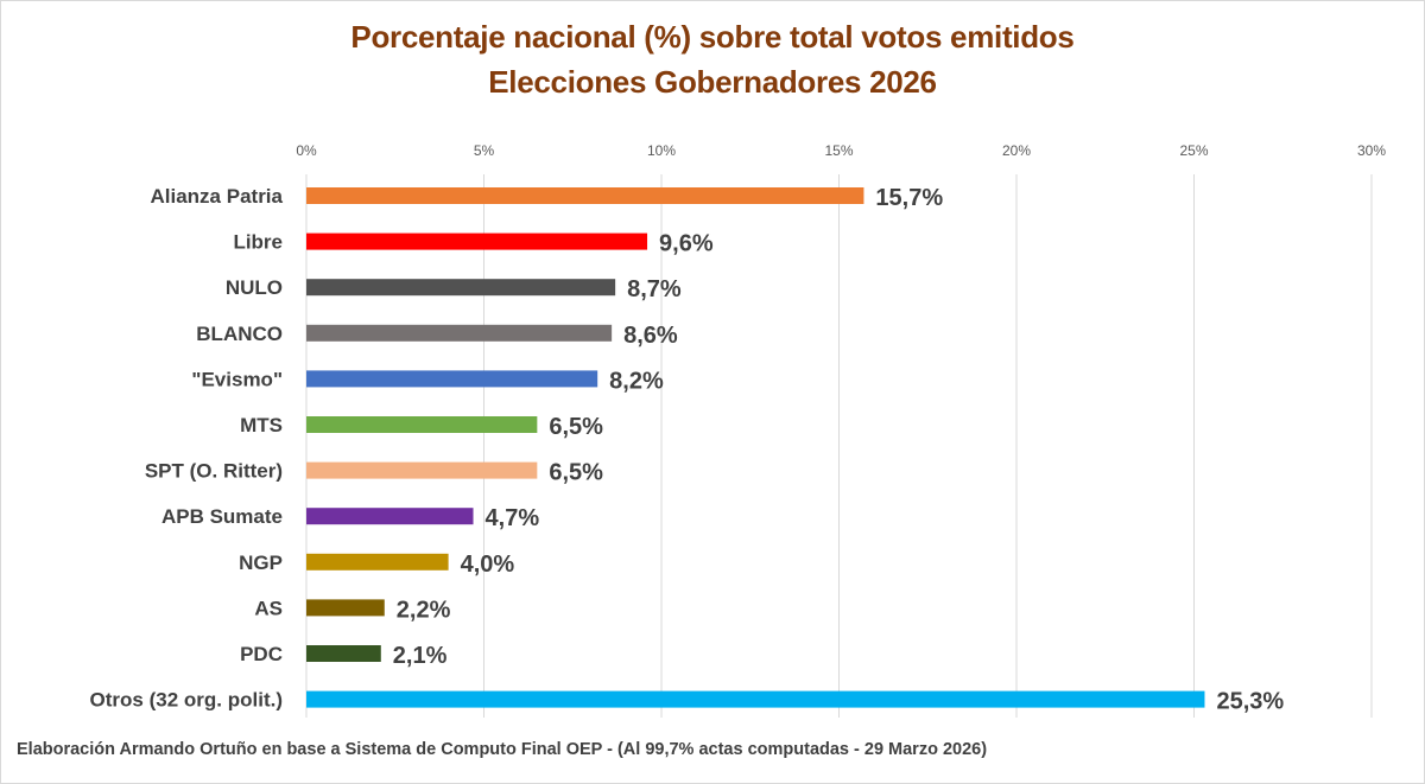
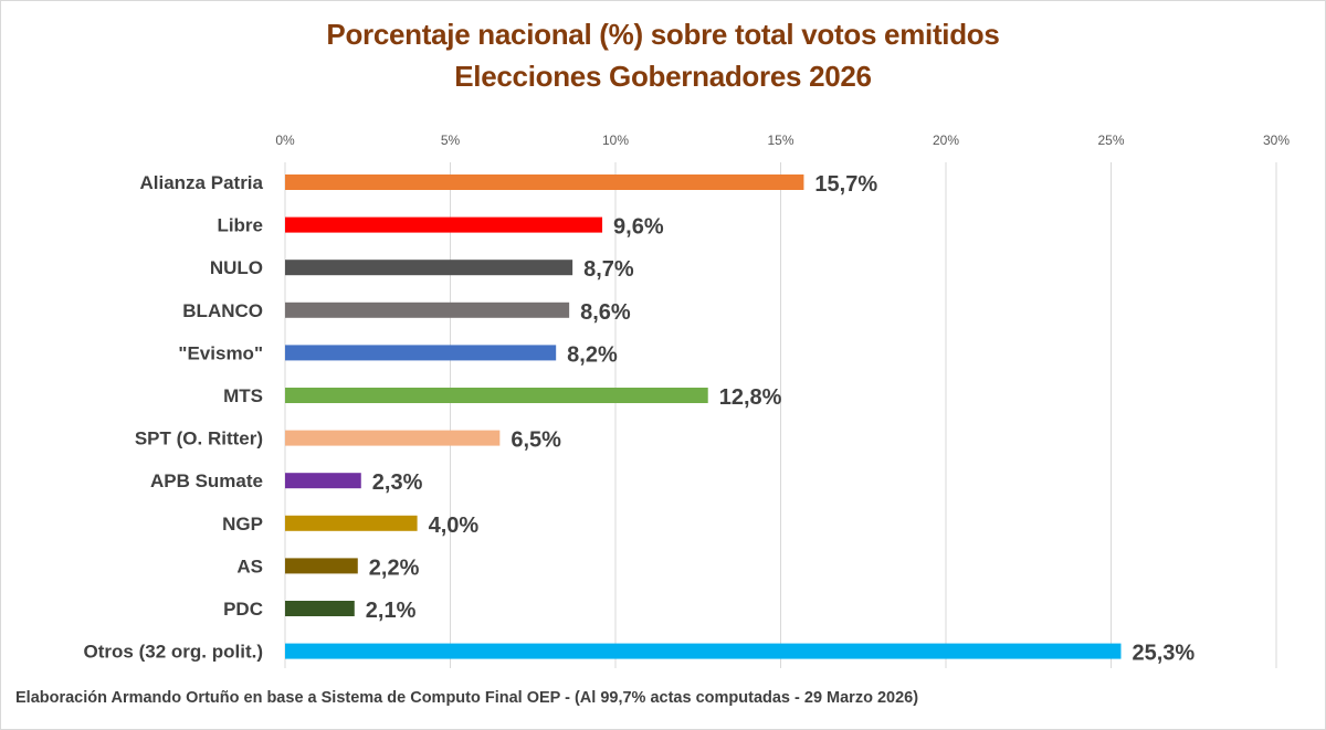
MTS: 6,5% -> 12,8%
APB Sumate: 4,7% -> 2,3%
